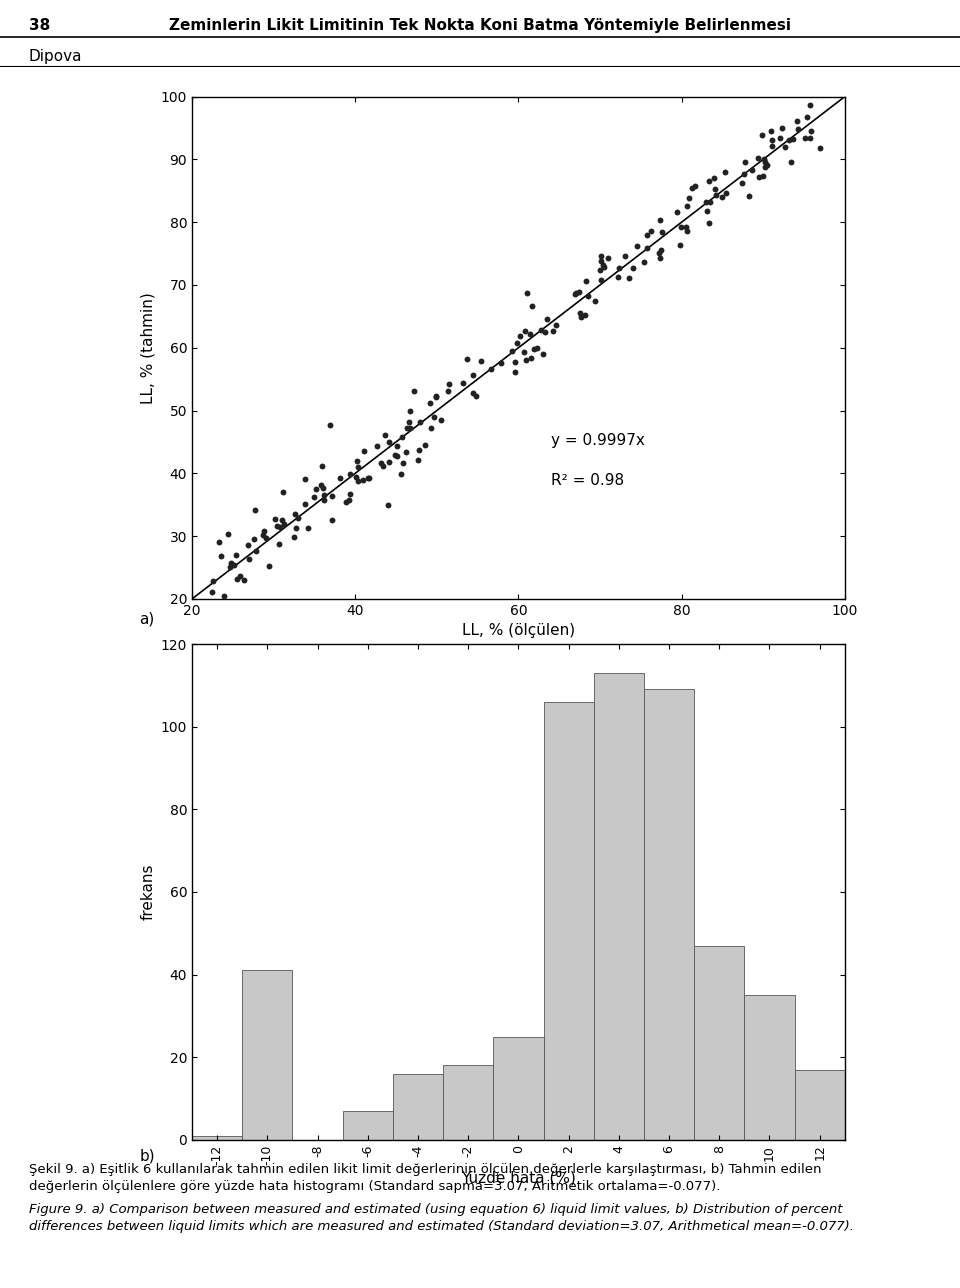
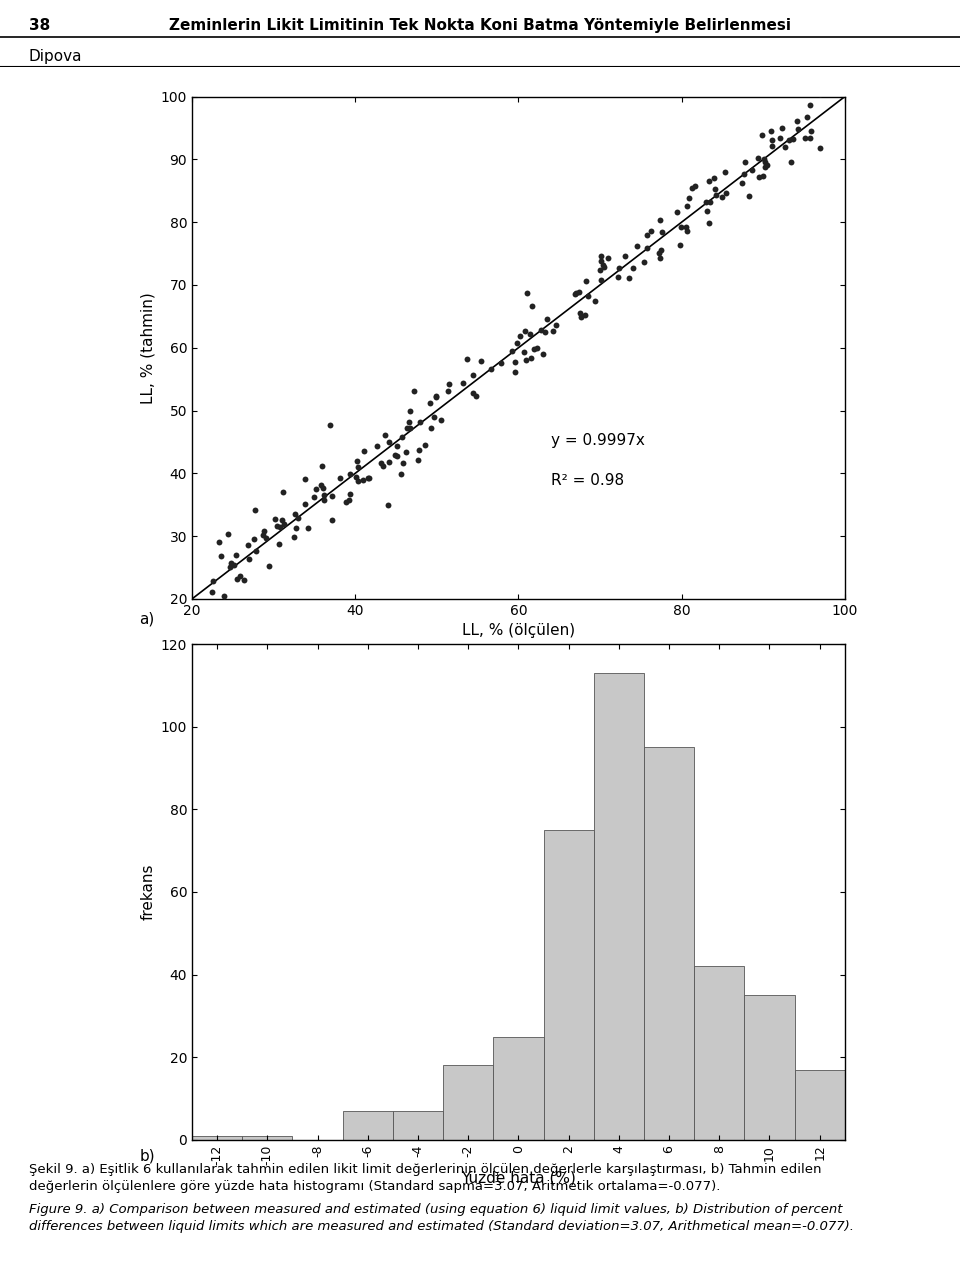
-10: 41 -> 1
-4: 16 -> 7
2: 106 -> 75
6: 109 -> 95
8: 47 -> 42
